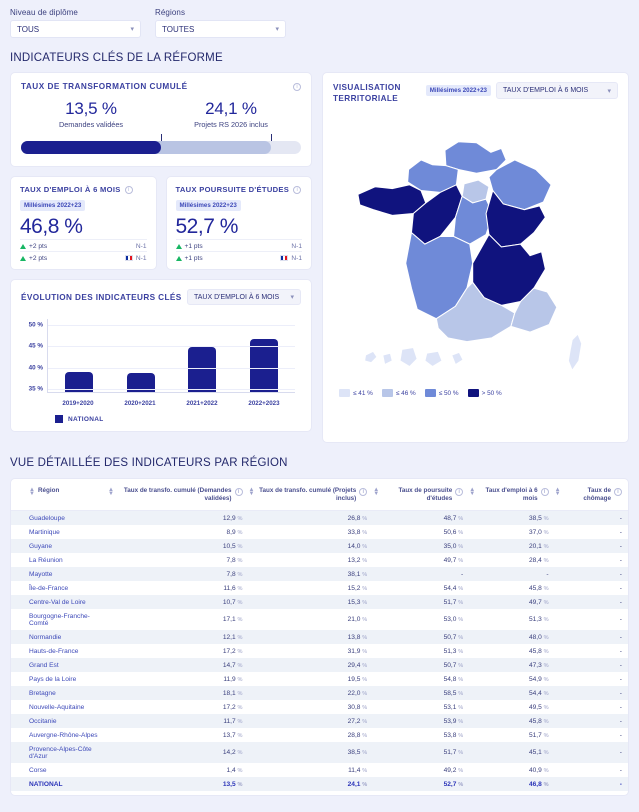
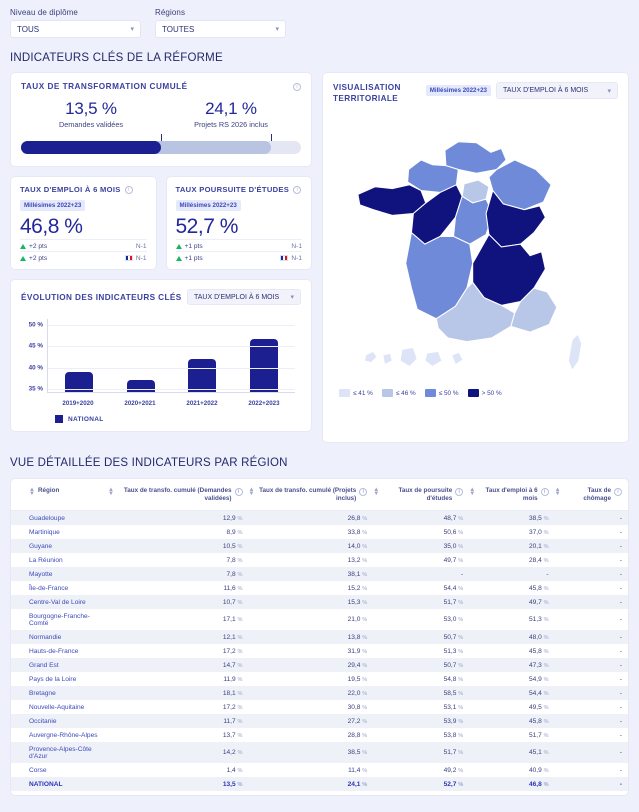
2020+2021: 39% -> 37%
2021+2022: 45% -> 42%
